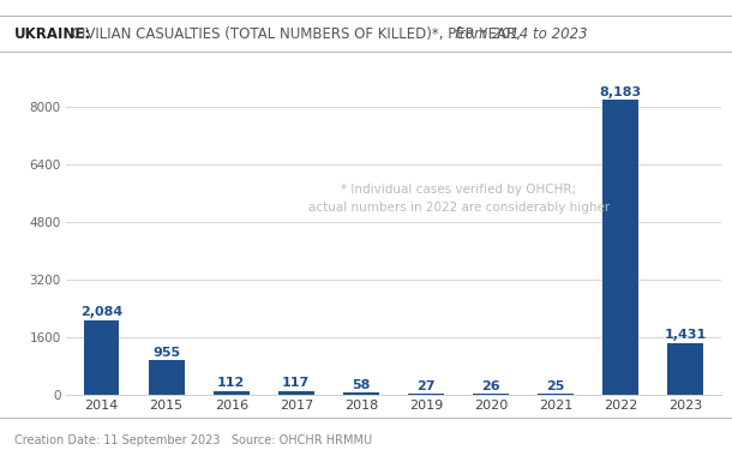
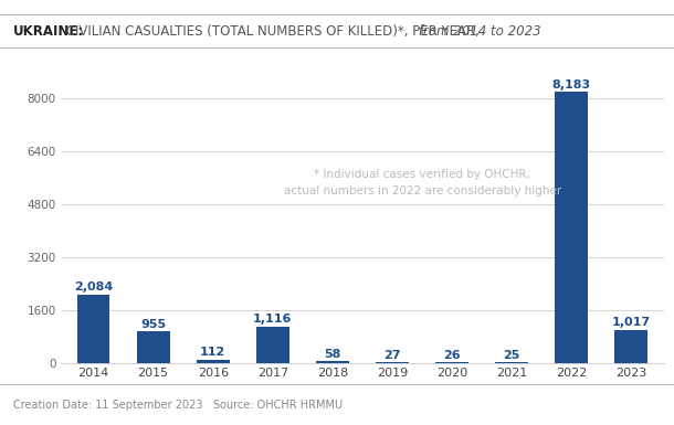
2017: 117 -> 1,116
2023: 1,431 -> 1,017
